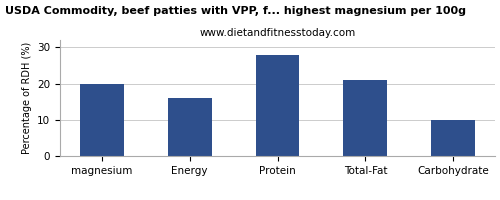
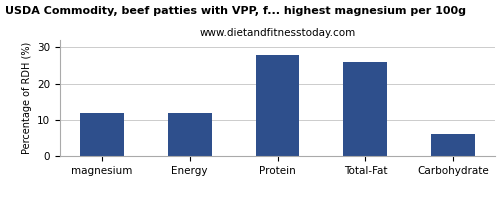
magnesium: 20 -> 12
Energy: 16 -> 12
Total-Fat: 21 -> 26
Carbohydrate: 10 -> 6
